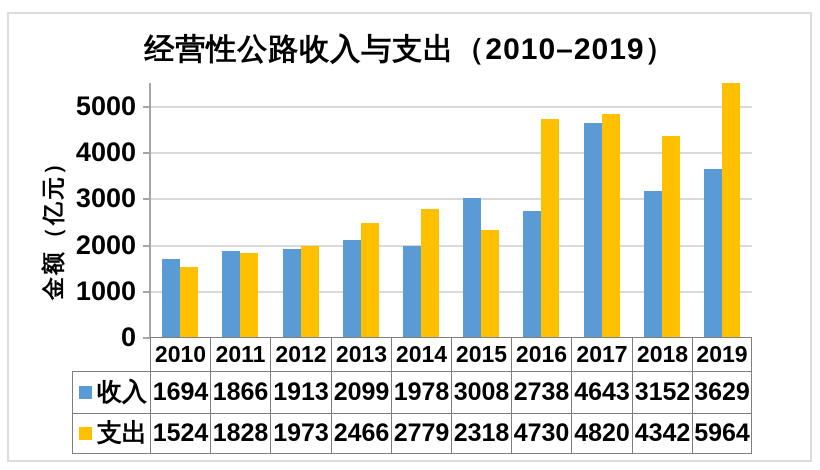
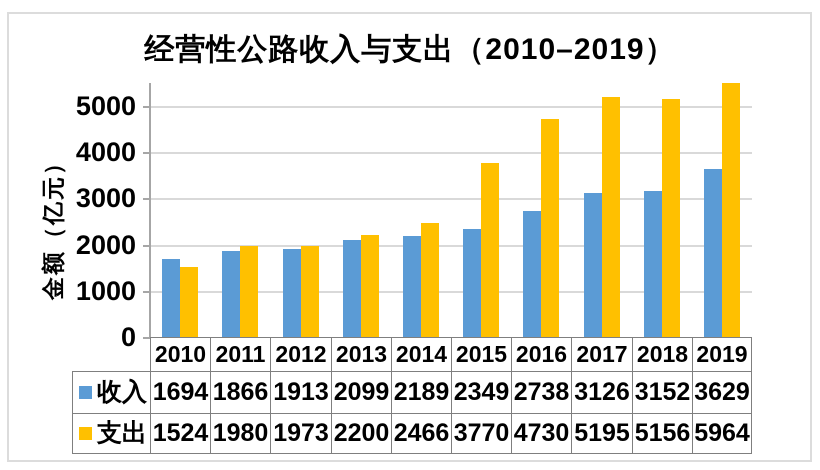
支出/2011: 1828 -> 1980
支出/2013: 2466 -> 2200
收入/2014: 1978 -> 2189
支出/2014: 2779 -> 2466
收入/2015: 3008 -> 2349
支出/2015: 2318 -> 3770
收入/2017: 4643 -> 3126
支出/2017: 4820 -> 5195
支出/2018: 4342 -> 5156
